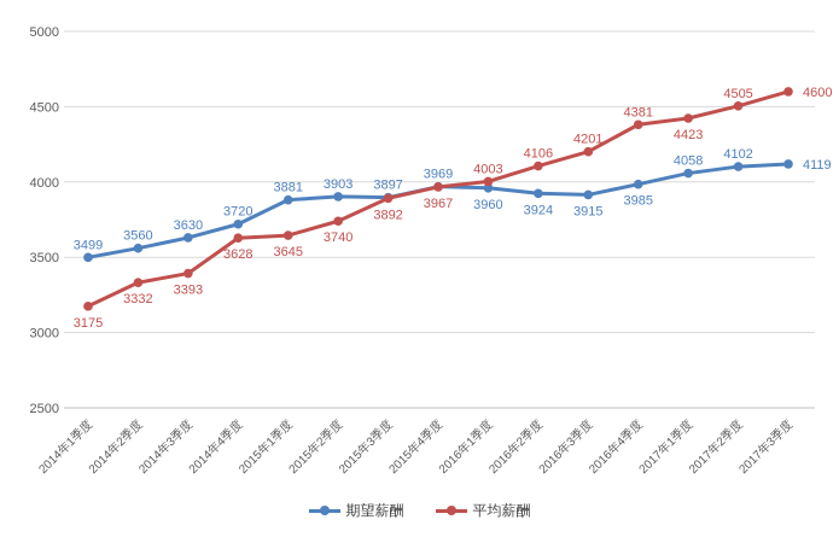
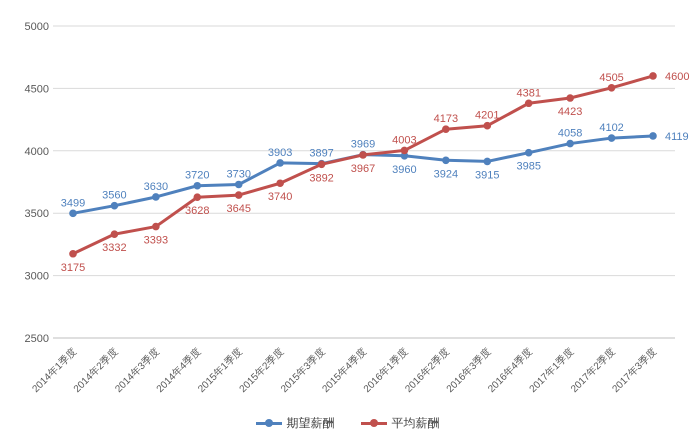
期望薪酬/2015年1季度: 3881 -> 3730
平均薪酬/2016年2季度: 4106 -> 4173
